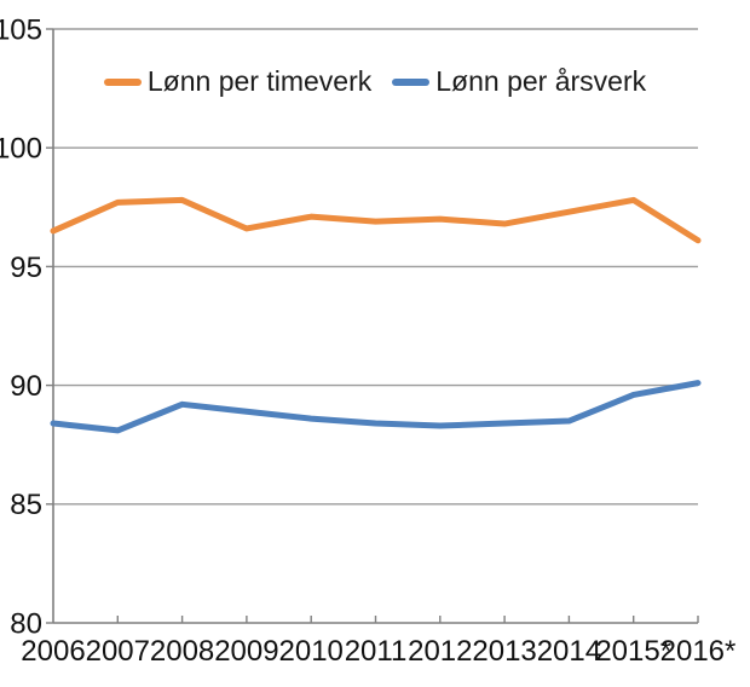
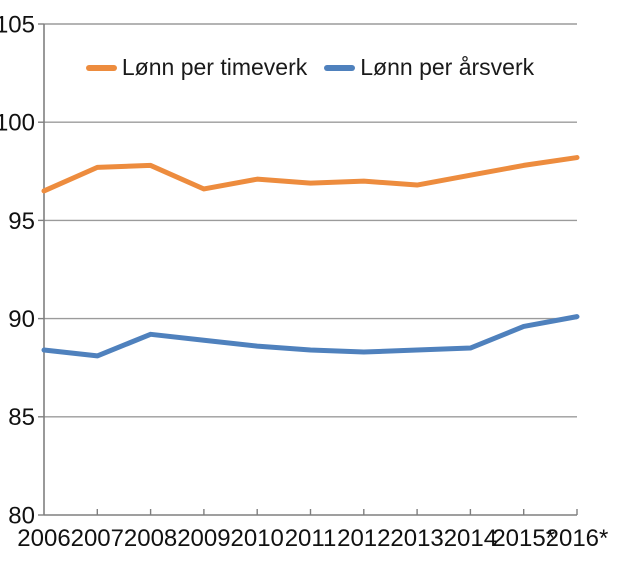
Lønn per timeverk/2016*: 96.1 -> 98.2
